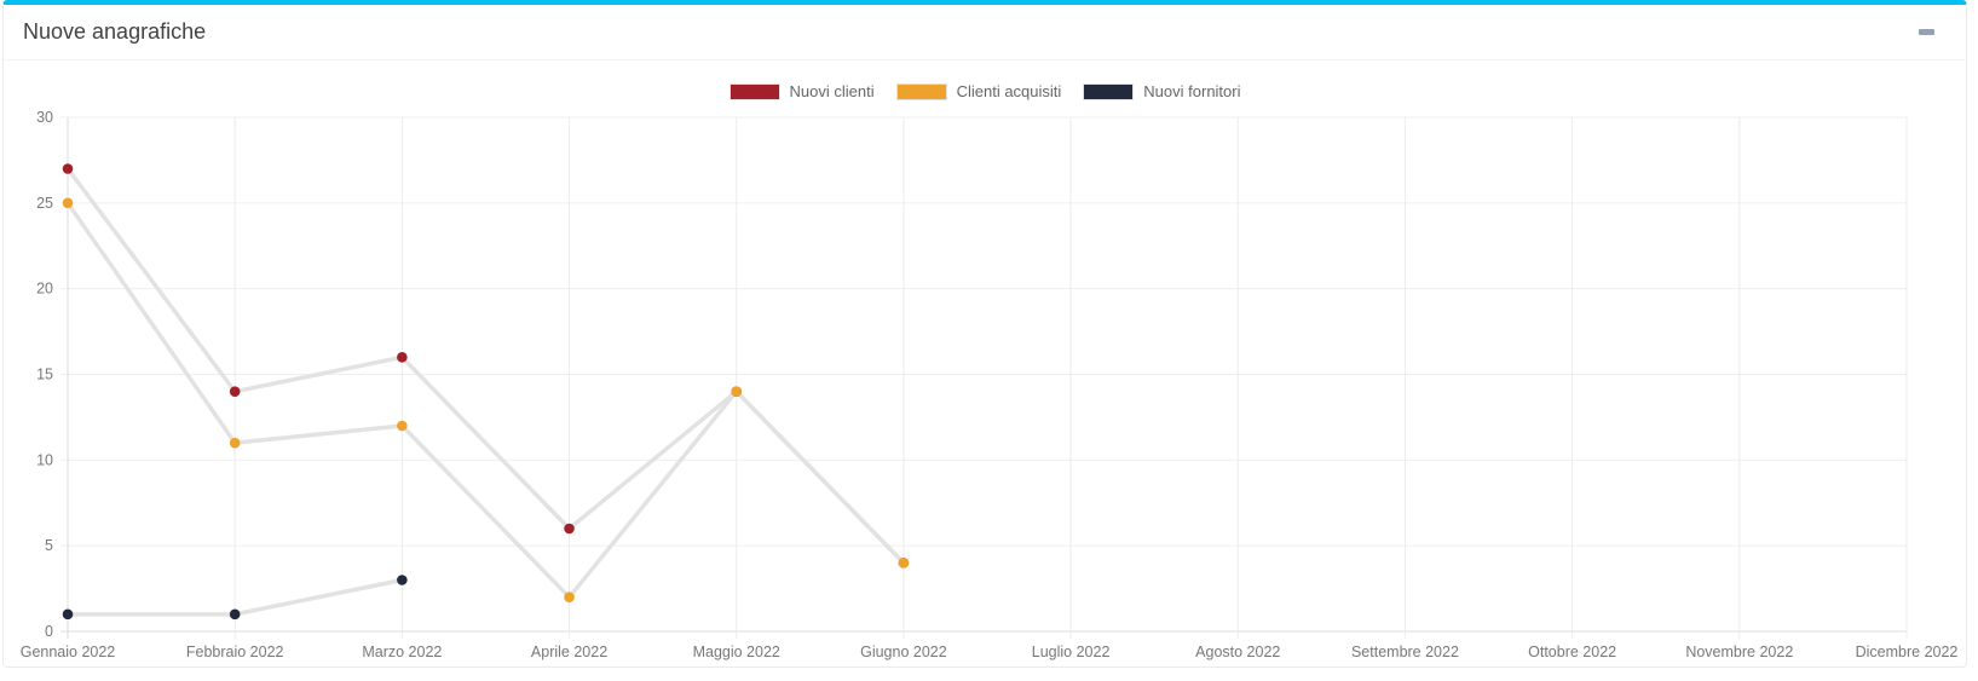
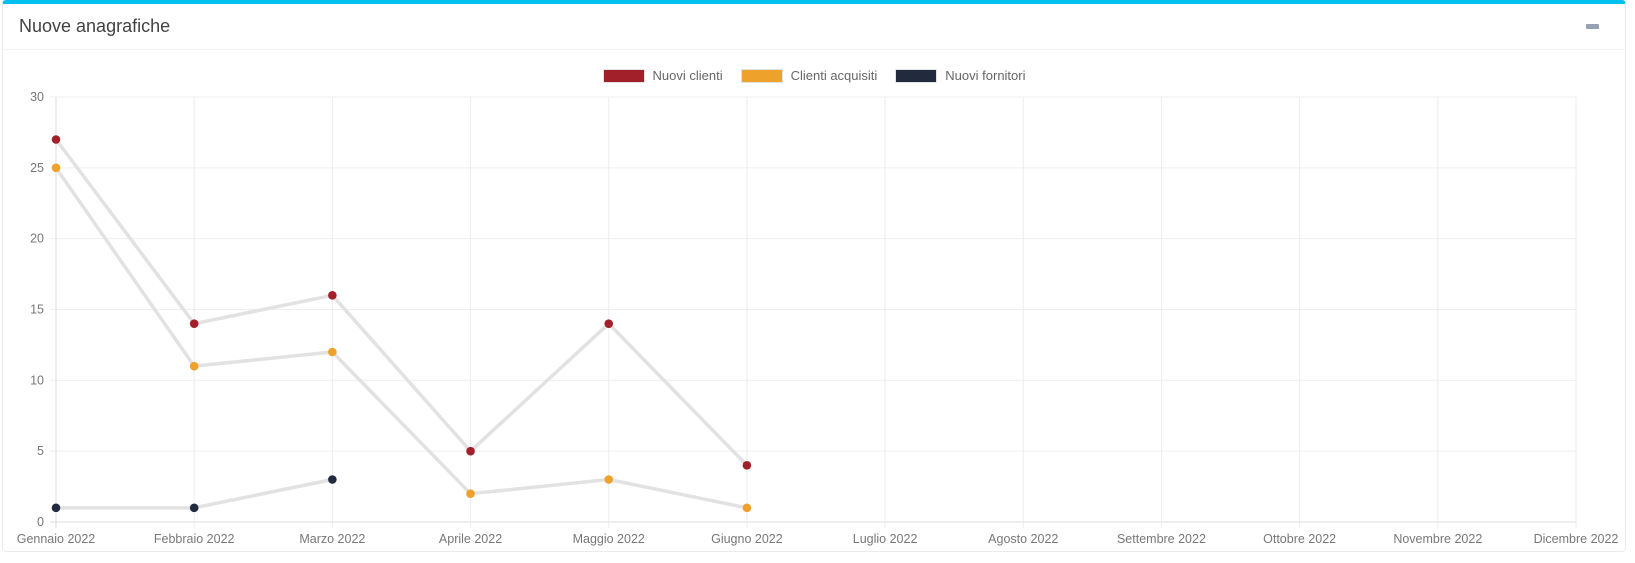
Nuovi clienti/Aprile 2022: 6 -> 5
Clienti acquisiti/Maggio 2022: 14 -> 3
Clienti acquisiti/Giugno 2022: 4 -> 1
